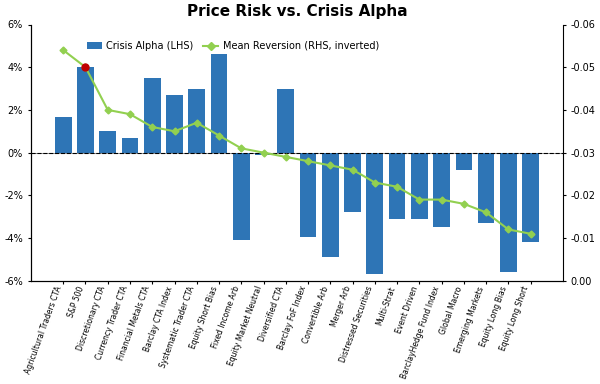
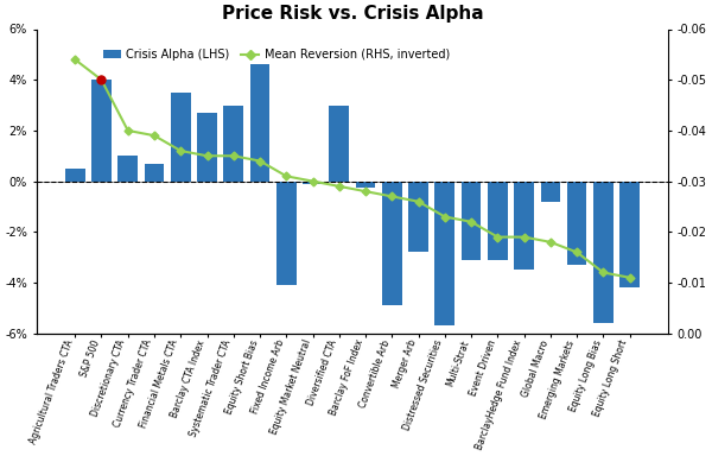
Crisis Alpha (LHS)/Agricultural Traders CTA: 1.65% -> 0.50%
Mean Reversion (RHS, inverted)/Systematic Trader CTA: -0.037 -> -0.035
Crisis Alpha (LHS)/Barclay FoF Index: -3.95% -> -0.25%
